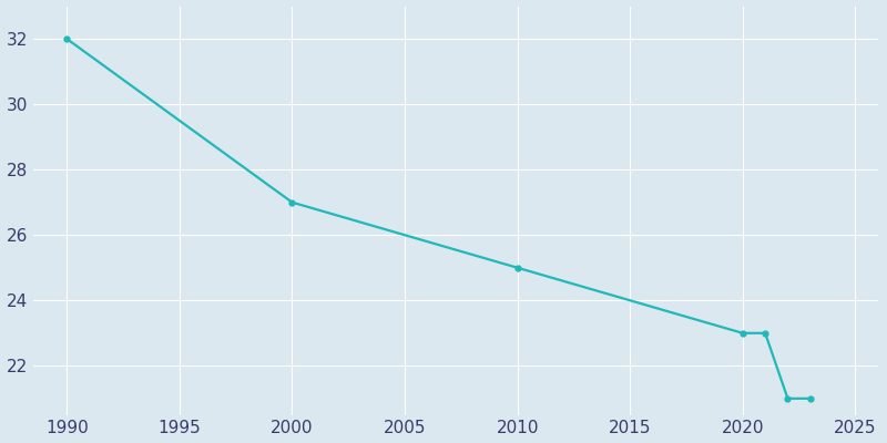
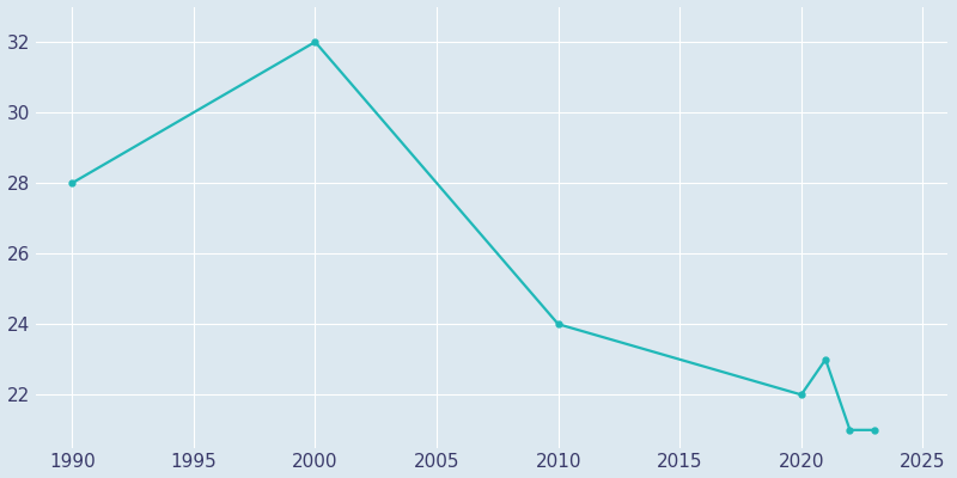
1990: 32 -> 28
2000: 27 -> 32
2010: 25 -> 24
2020: 23 -> 22
